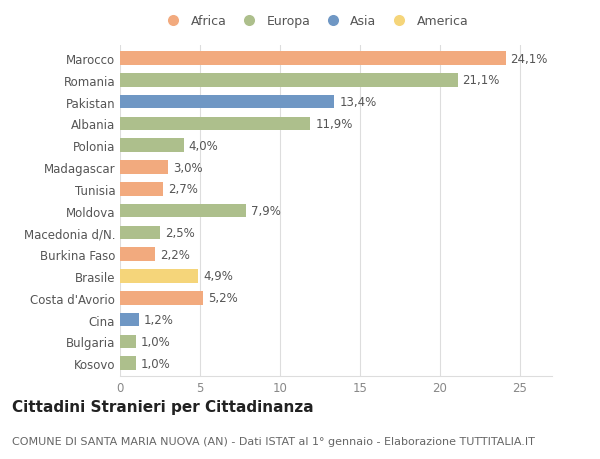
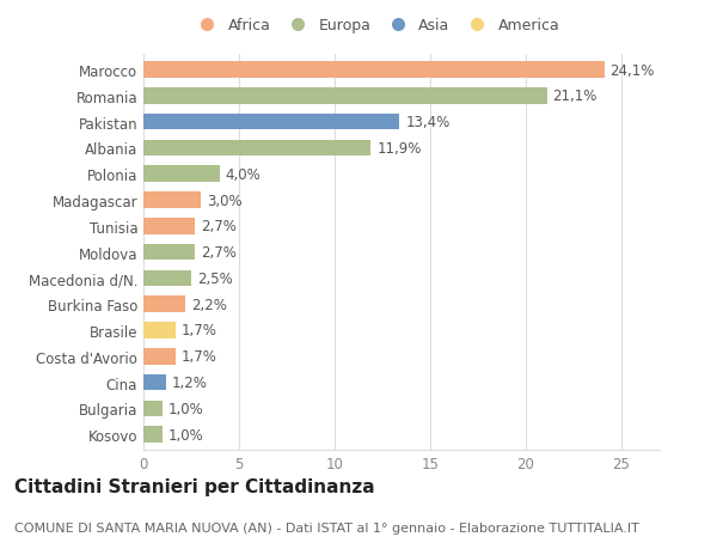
Moldova: 7,9% -> 2,7%
Brasile: 4,9% -> 1,7%
Costa d'Avorio: 5,2% -> 1,7%
